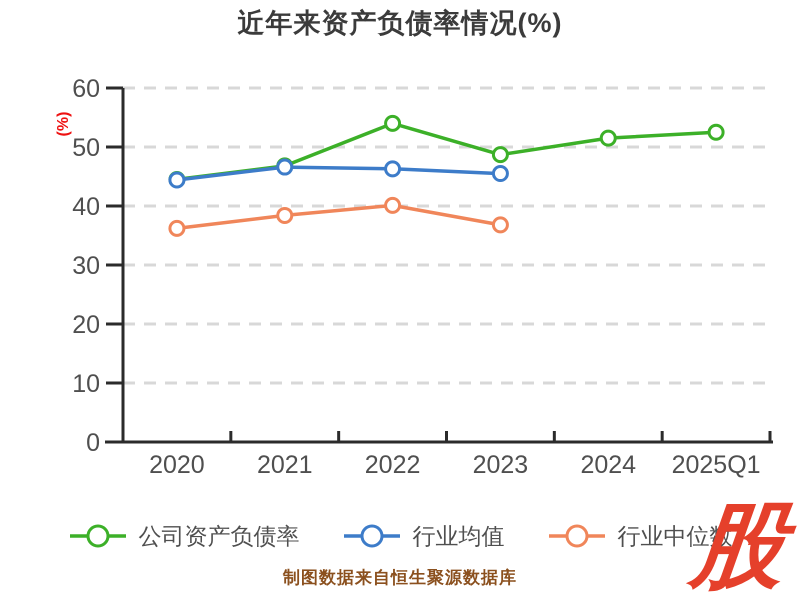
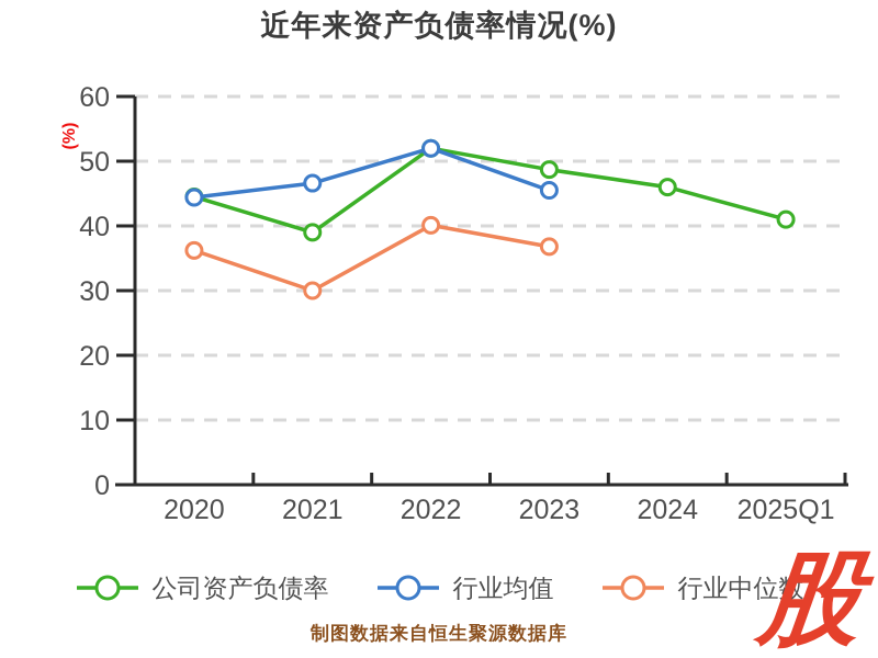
公司资产负债率/2021: 47 -> 39
行业中位数/2021: 38 -> 30
公司资产负债率/2022: 54 -> 52
行业均值/2022: 46 -> 52
公司资产负债率/2024: 52 -> 46
公司资产负债率/2025Q1: 52 -> 41
